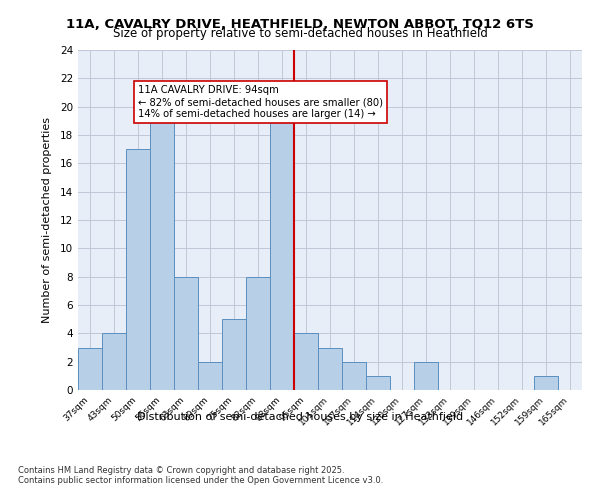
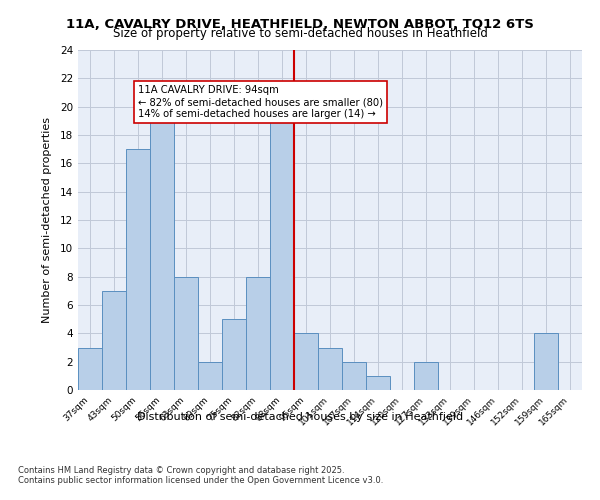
43sqm: 4 -> 7
159sqm: 1 -> 4
